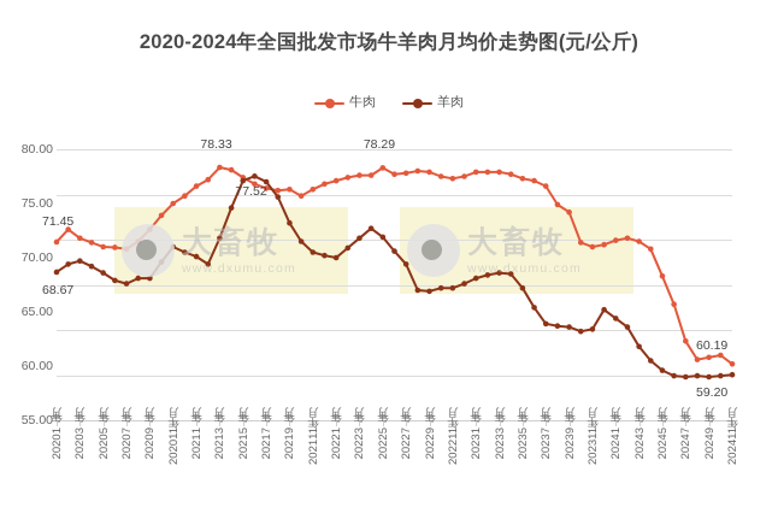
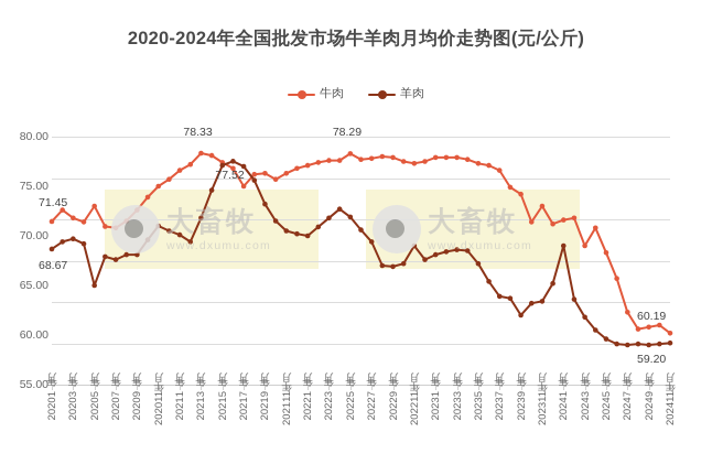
牛肉/2020年5月: 71 -> 73
羊肉/2020年5月: 69 -> 65
牛肉/2021年7月: 76 -> 75
羊肉/2022年11月: 67 -> 69
羊肉/2023年9月: 64 -> 62
牛肉/2023年11月: 71 -> 73
羊肉/2024年1月: 64 -> 69
牛肉/2024年3月: 72 -> 69
